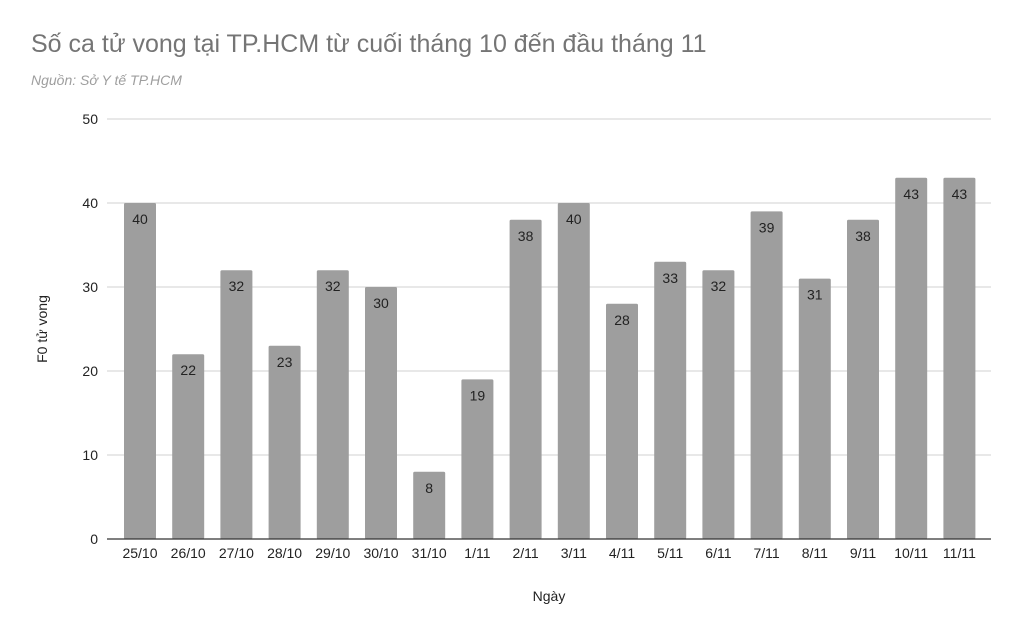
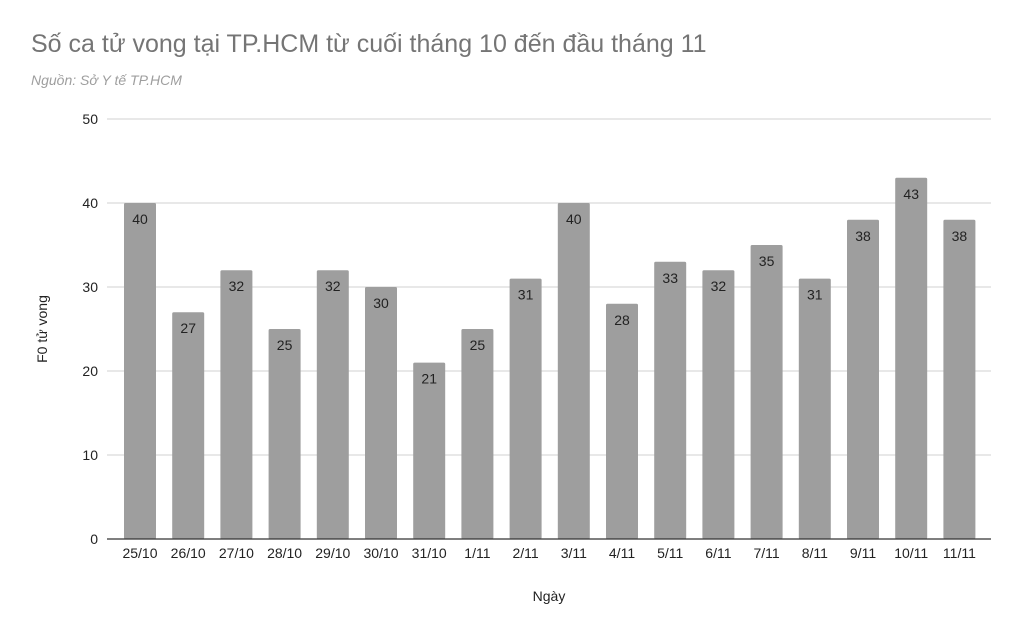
26/10: 22 -> 27
28/10: 23 -> 25
31/10: 8 -> 21
1/11: 19 -> 25
2/11: 38 -> 31
7/11: 39 -> 35
11/11: 43 -> 38
